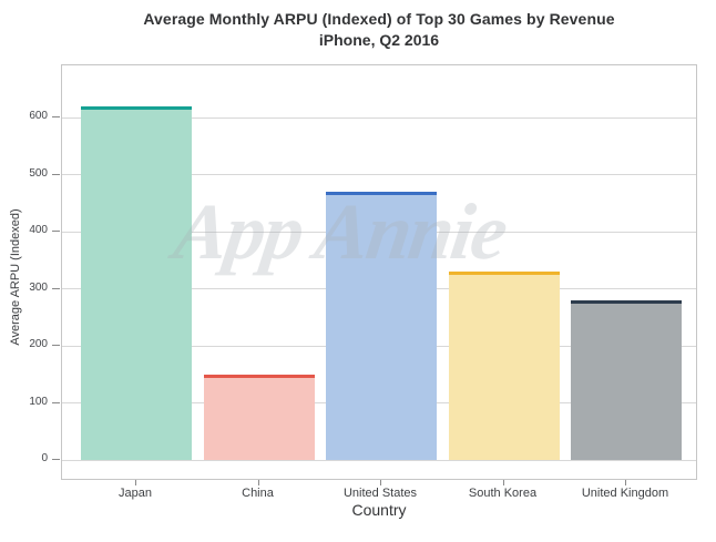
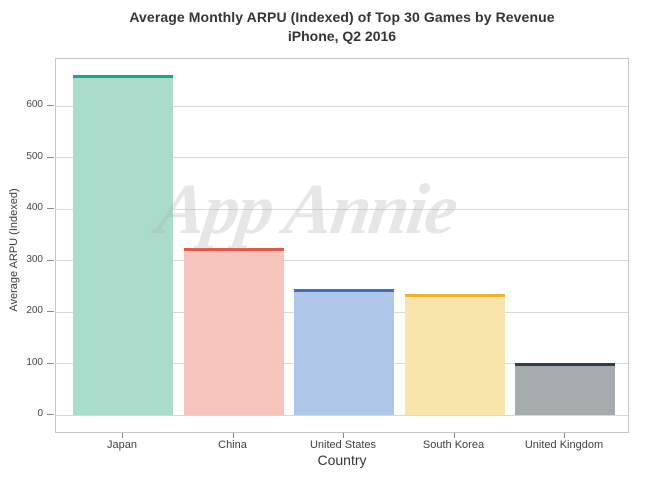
Japan: 620 -> 660
China: 150 -> 320
United States: 470 -> 240
South Korea: 330 -> 240
United Kingdom: 280 -> 100
